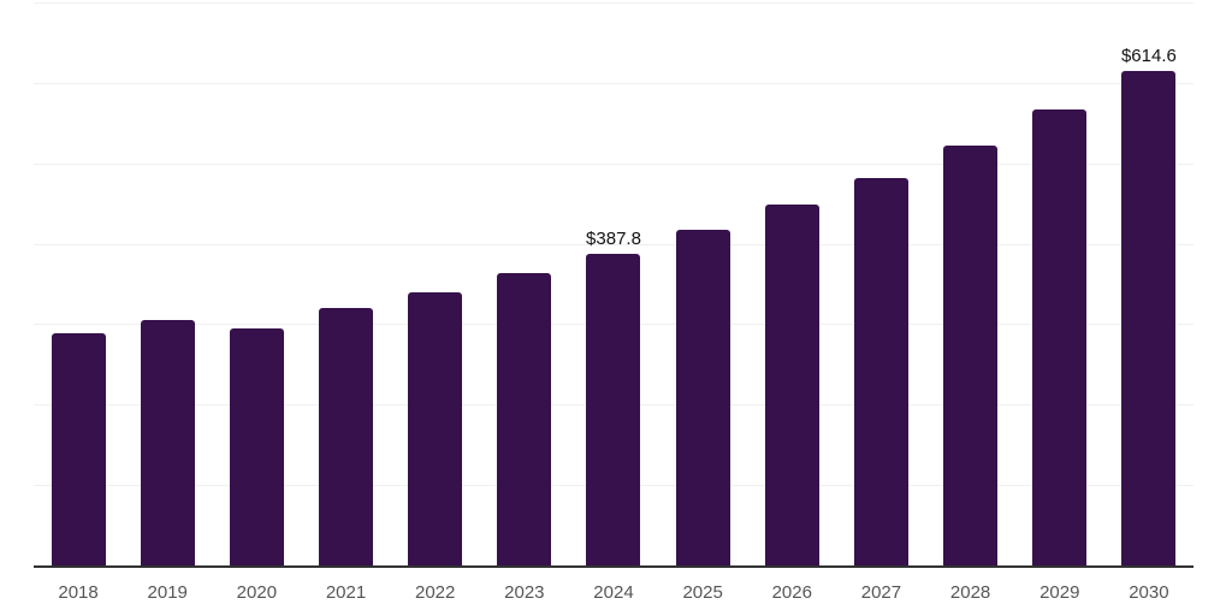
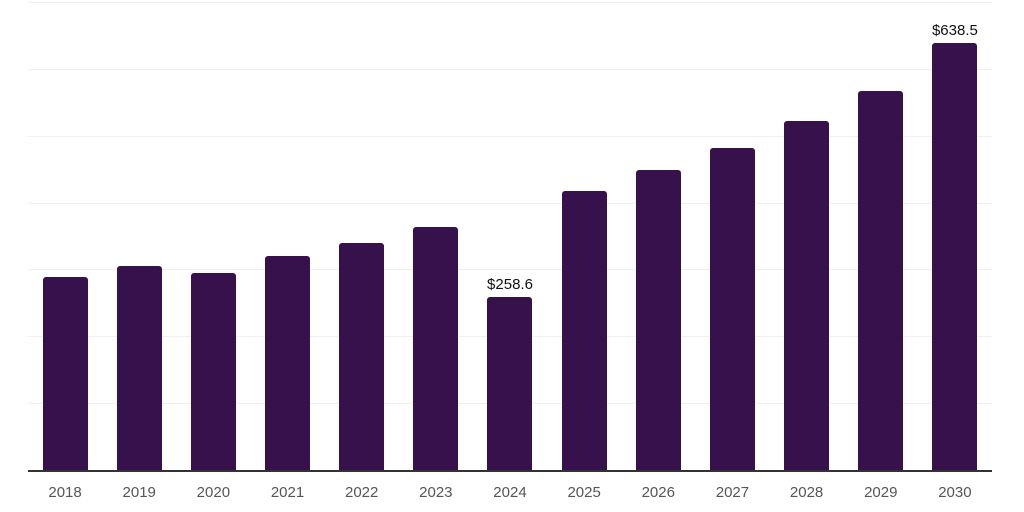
2024: $387.8 -> $258.6
2030: $614.6 -> $638.5
